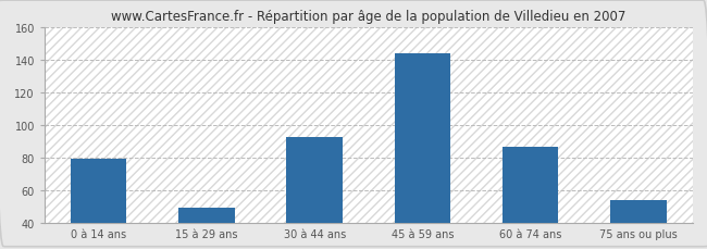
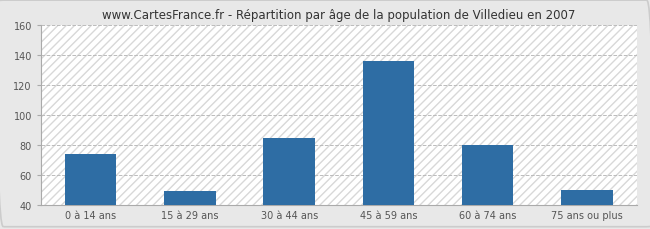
0 à 14 ans: 79 -> 74
30 à 44 ans: 93 -> 85
45 à 59 ans: 144 -> 136
60 à 74 ans: 87 -> 80
75 ans ou plus: 54 -> 50
